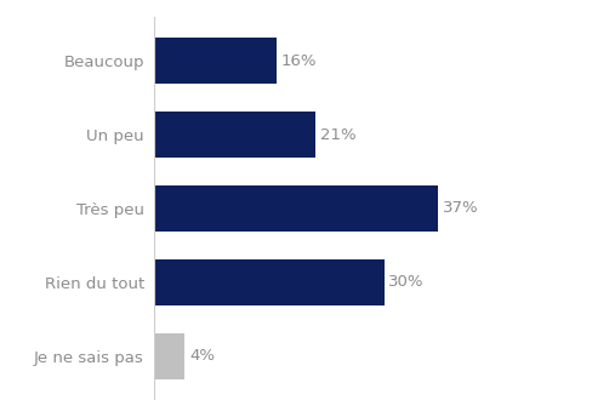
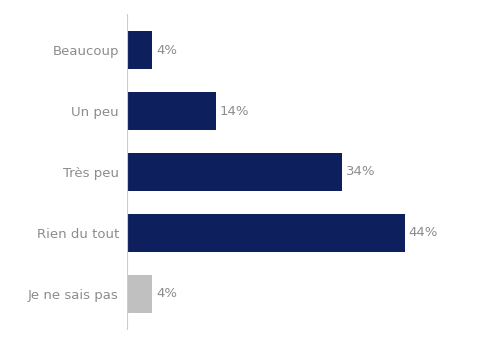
Beaucoup: 16% -> 4%
Un peu: 21% -> 14%
Très peu: 37% -> 34%
Rien du tout: 30% -> 44%
